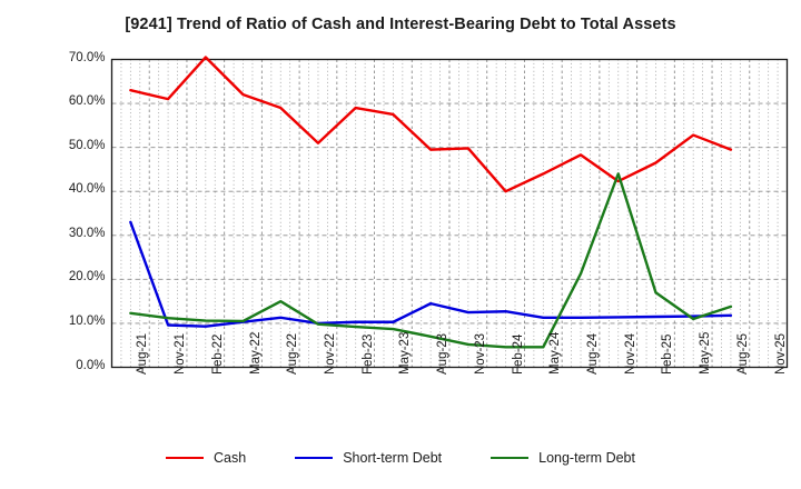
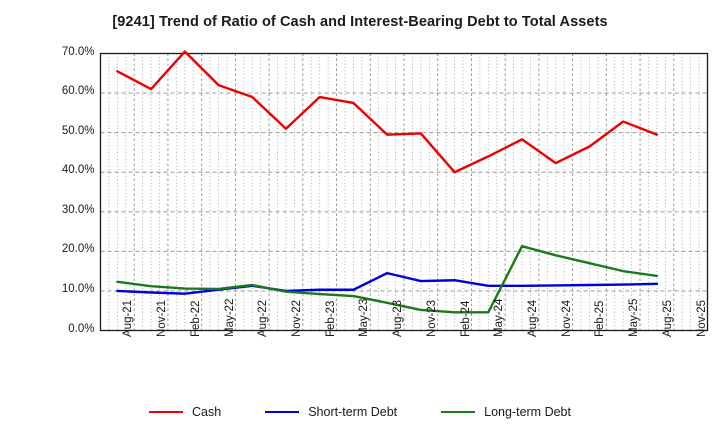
Cash/Aug-21: 63% -> 66%
Short-term Debt/Aug-21: 33% -> 10%
Long-term Debt/Aug-22: 15% -> 12%
Long-term Debt/Nov-24: 44% -> 19%
Long-term Debt/May-25: 11% -> 15%
